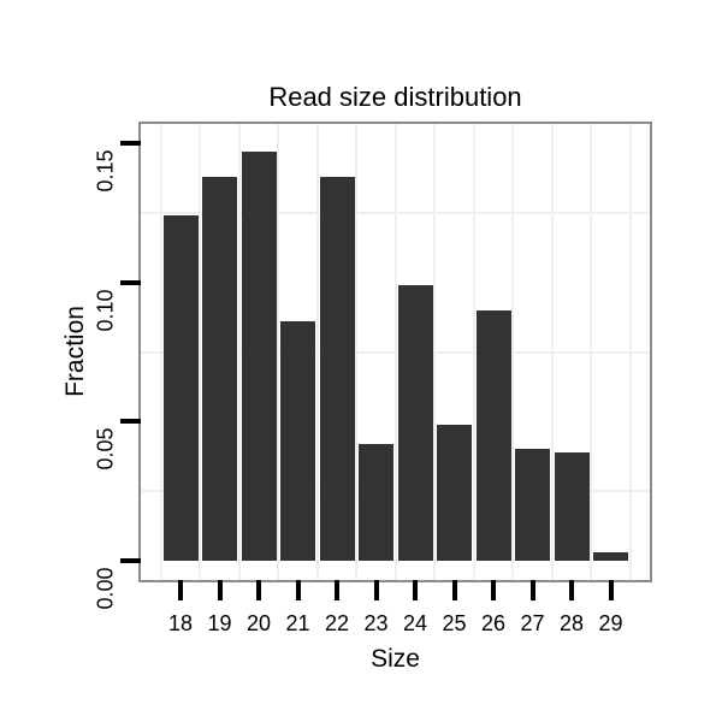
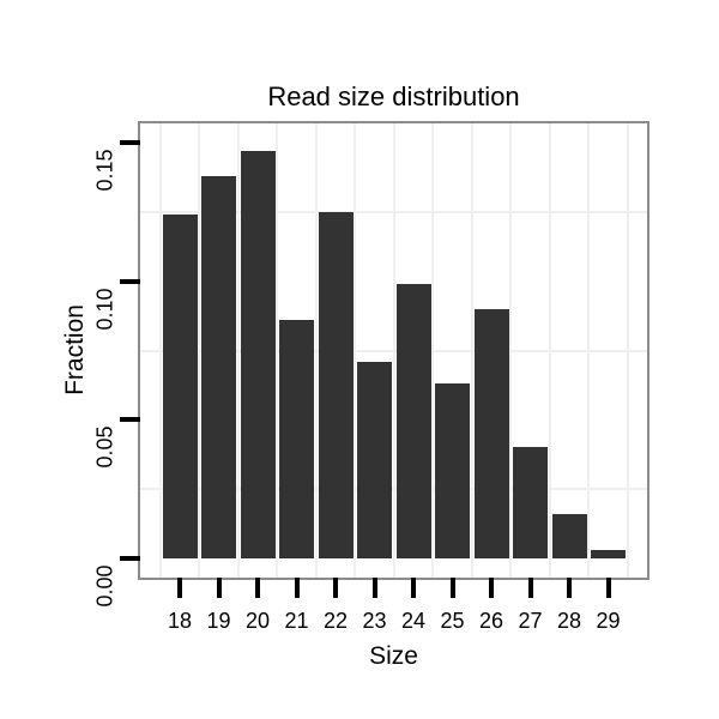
22: 0.138 -> 0.125
23: 0.042 -> 0.071
25: 0.049 -> 0.063
28: 0.039 -> 0.016
